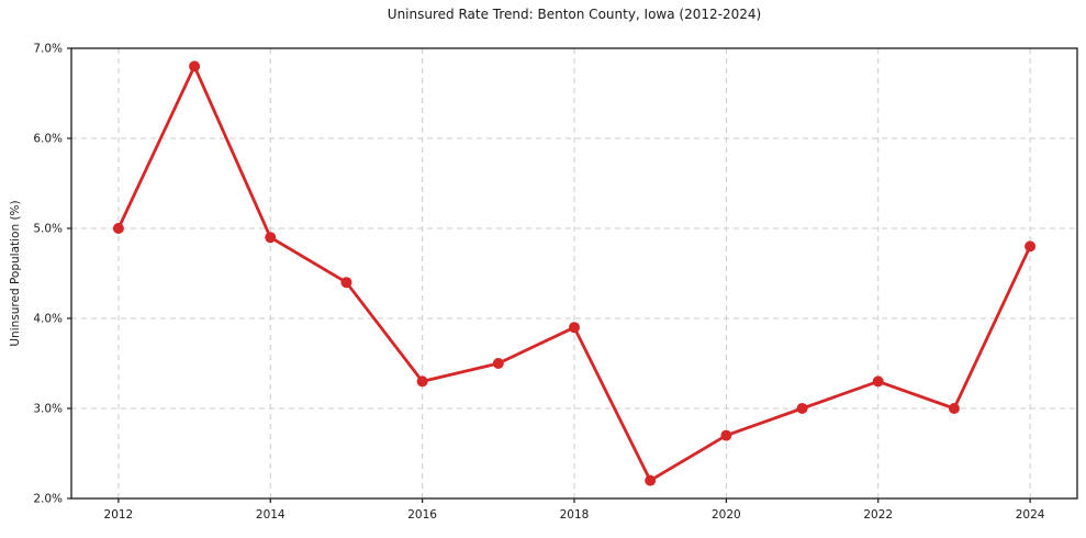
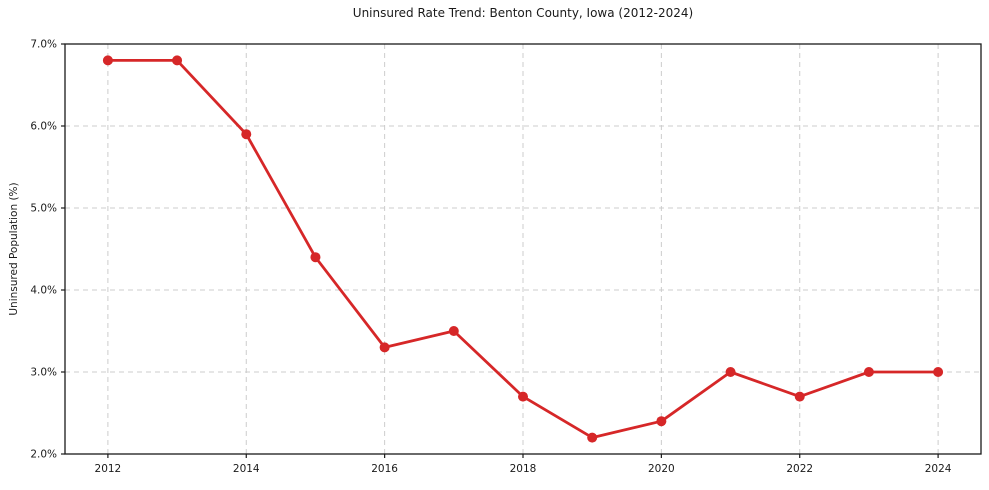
2012: 5.0% -> 6.8%
2014: 4.9% -> 5.9%
2018: 3.9% -> 2.7%
2020: 2.7% -> 2.4%
2022: 3.3% -> 2.7%
2024: 4.8% -> 3.0%
